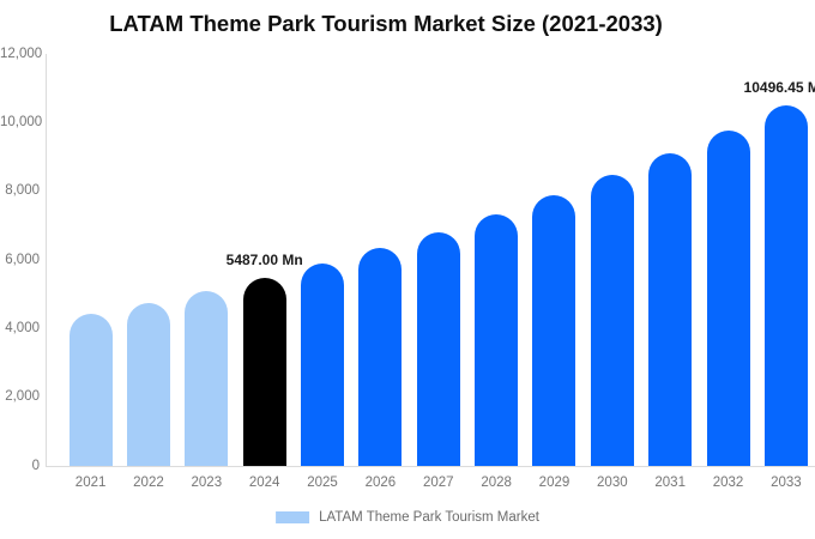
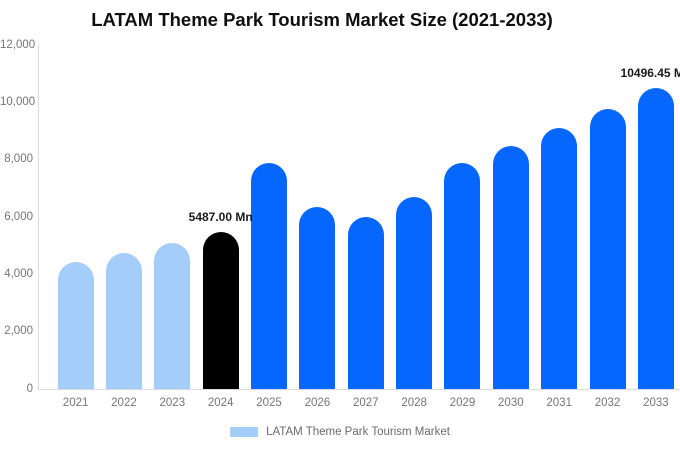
2025: 5900 -> 7900
2027: 6800 -> 6000
2028: 7300 -> 6700
